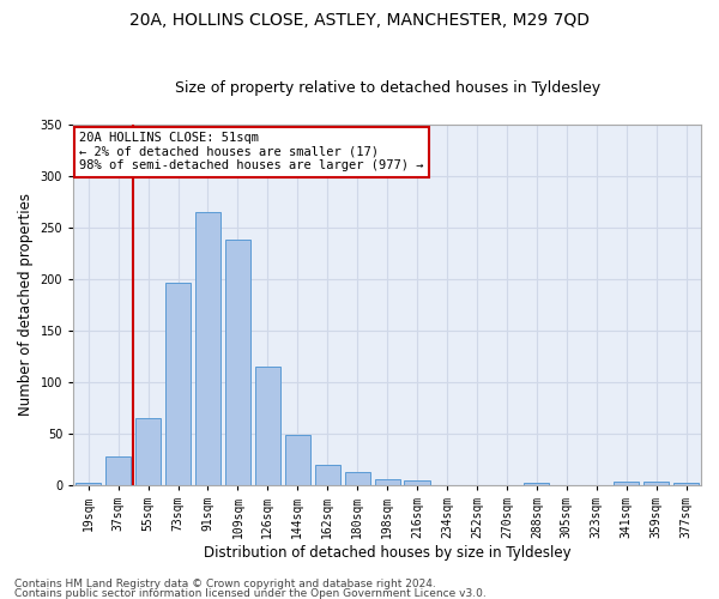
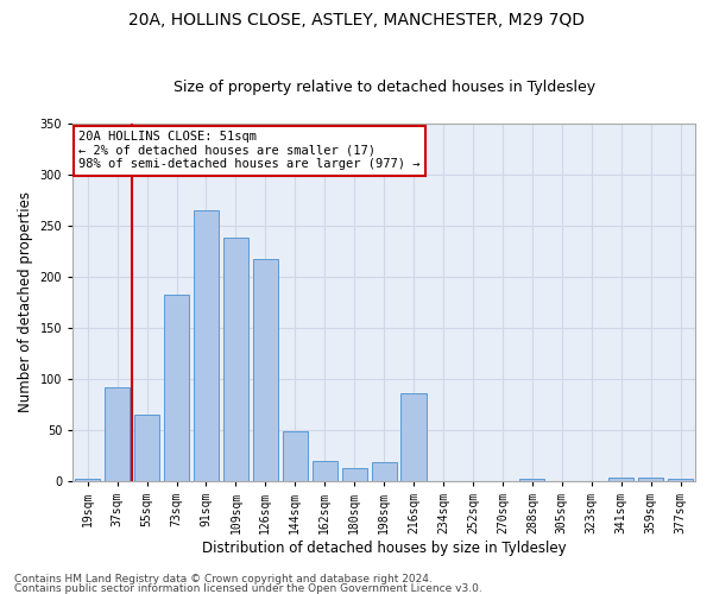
37sqm: 28 -> 92
73sqm: 197 -> 182
126sqm: 115 -> 218
198sqm: 5 -> 18
216sqm: 4 -> 86
